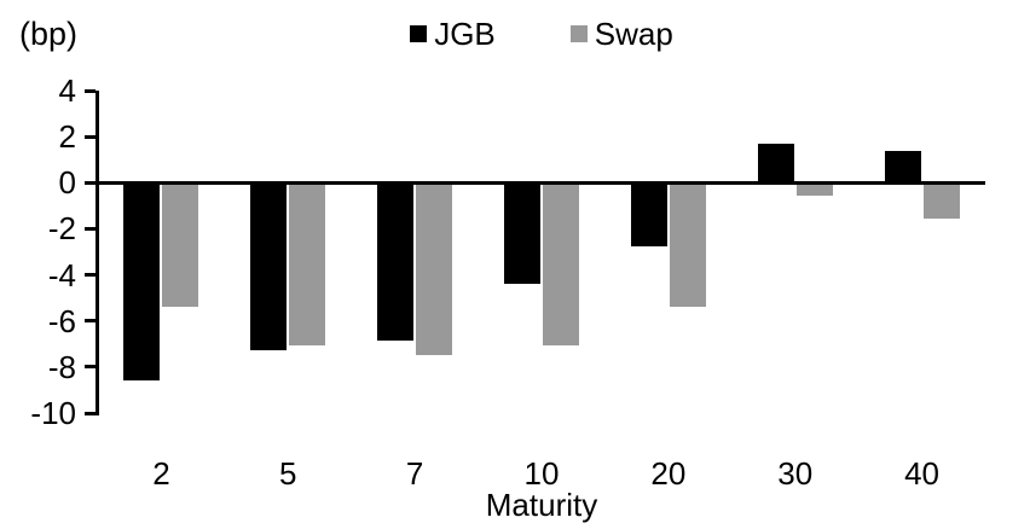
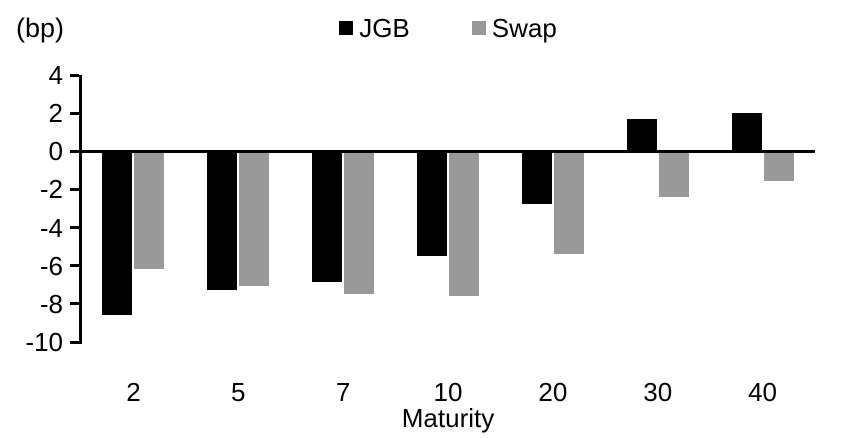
Swap/2: -5.3 -> -6.1
JGB/10: -4.3 -> -5.4
Swap/10: -7.0 -> -7.5
Swap/30: -0.5 -> -2.3
JGB/40: 1.4 -> 2.0
